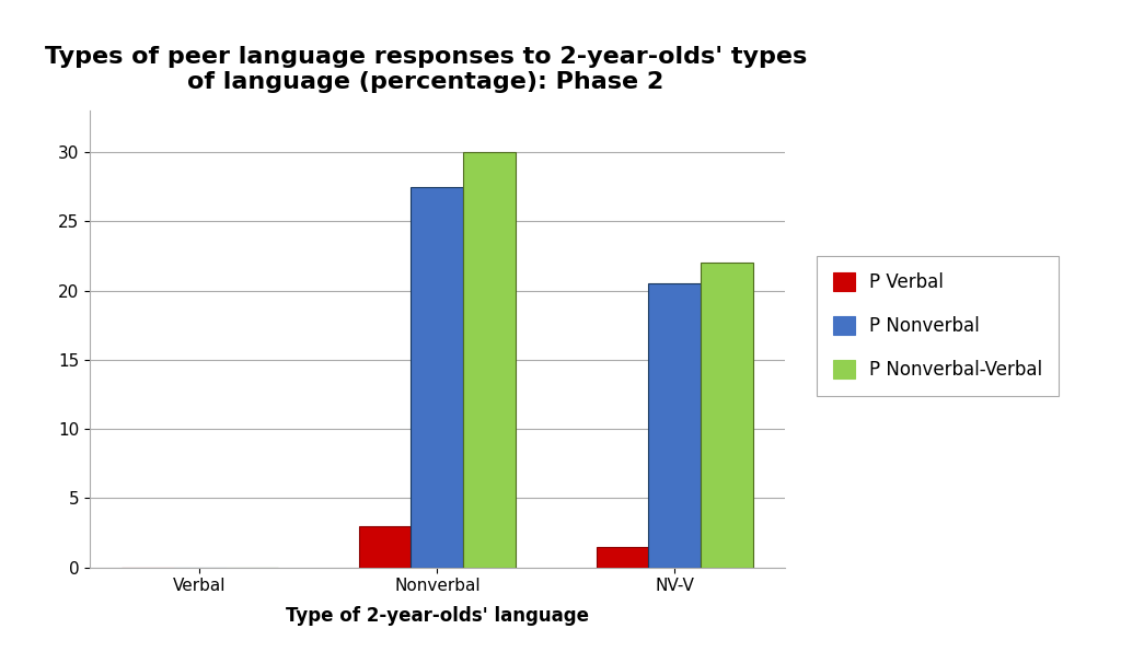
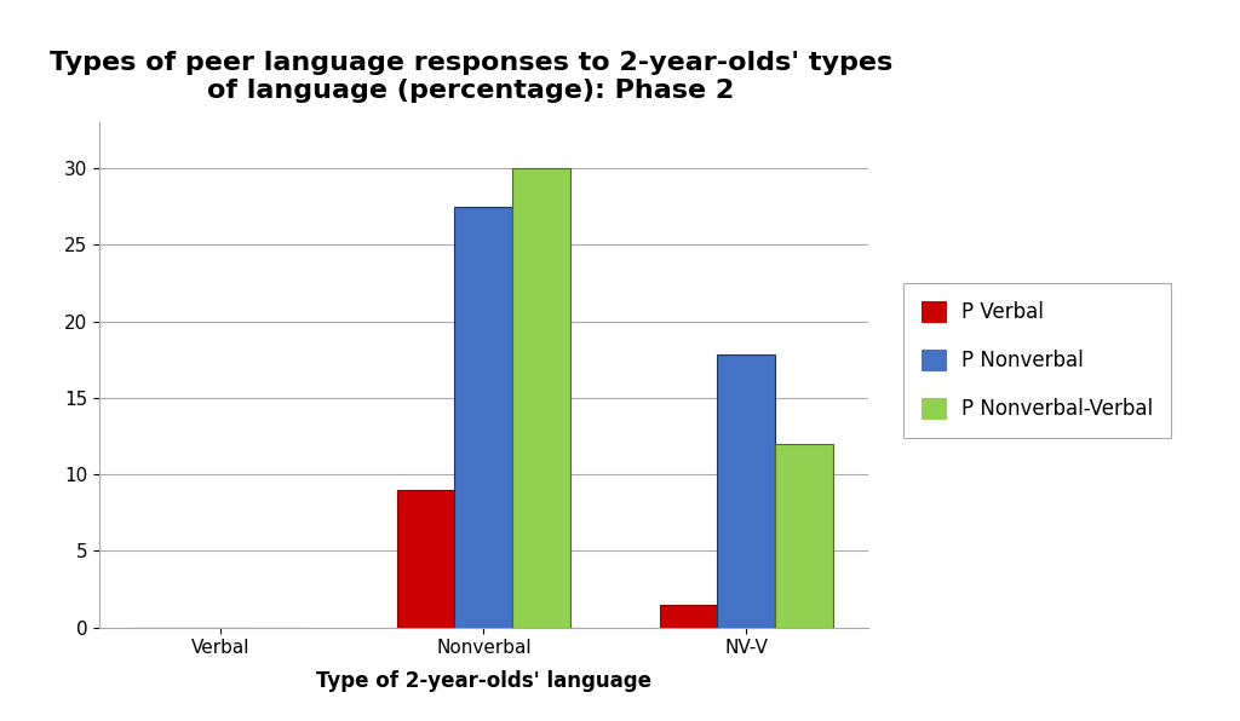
P Verbal/Nonverbal: 3.0 -> 9.0
P Nonverbal/NV-V: 20.5 -> 17.8
P Nonverbal-Verbal/NV-V: 22 -> 12
